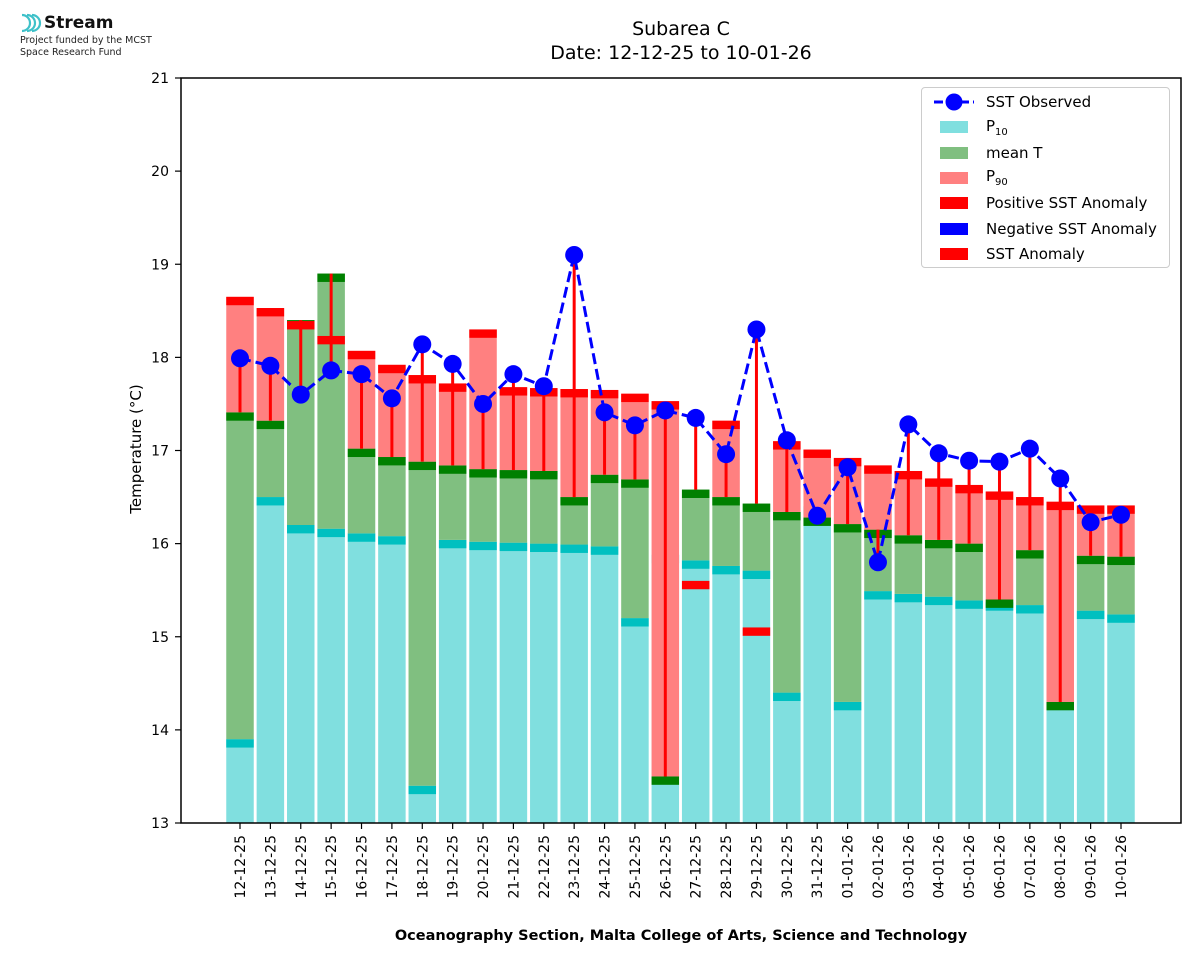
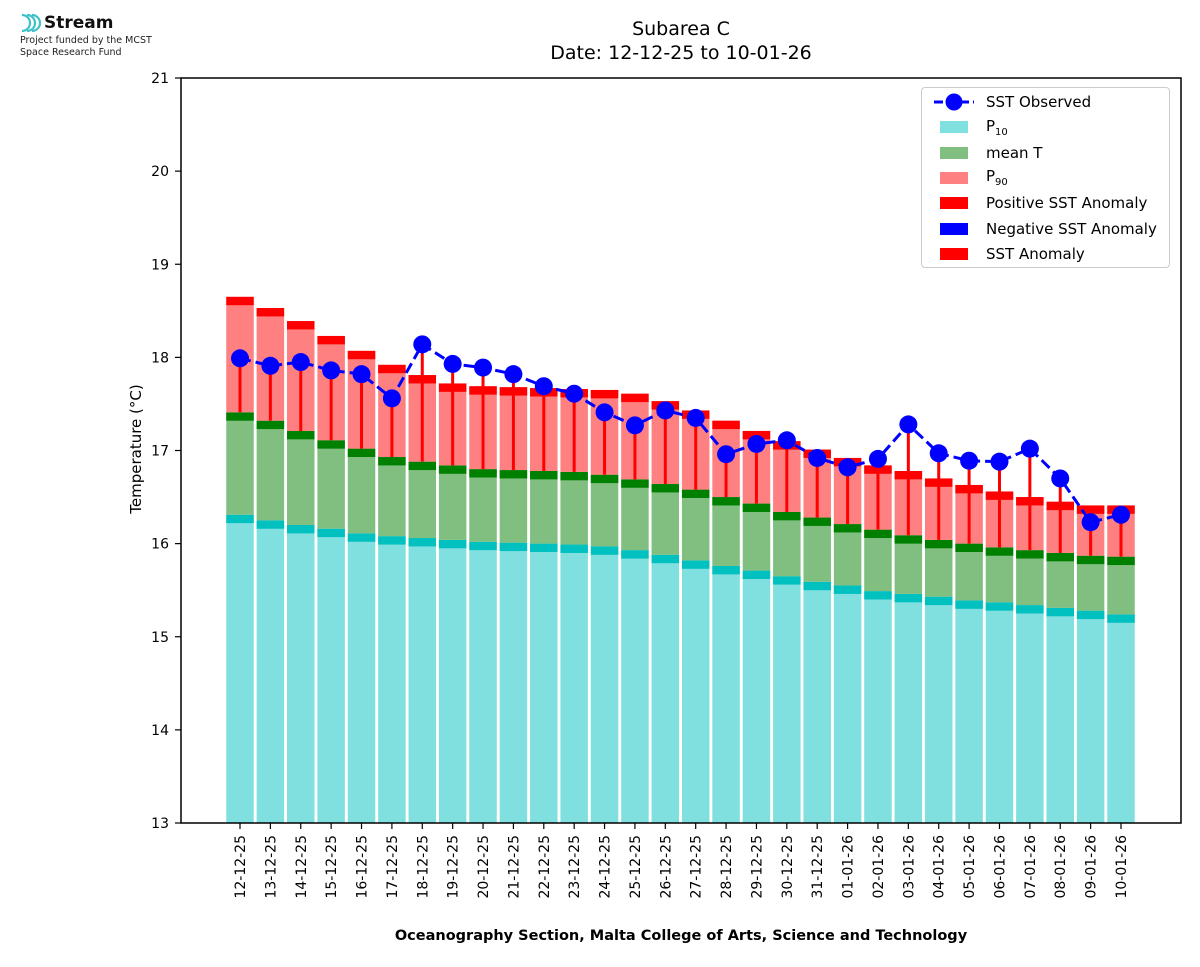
P10/12-12-25: 13.9 -> 16.3
P10/13-12-25: 16.5 -> 16.2
mean T/14-12-25: 18.4 -> 17.2
SST Observed/14-12-25: 17.6 -> 17.9
mean T/15-12-25: 18.9 -> 17.1
P10/18-12-25: 13.4 -> 16.1
P90/20-12-25: 18.3 -> 17.7
SST Observed/20-12-25: 17.5 -> 17.9
mean T/23-12-25: 16.5 -> 16.8
SST Observed/23-12-25: 19.1 -> 17.6
P10/25-12-25: 15.2 -> 15.9
mean T/26-12-25: 13.5 -> 16.6
P90/27-12-25: 15.6 -> 17.4
P90/29-12-25: 15.1 -> 17.2
SST Observed/29-12-25: 18.3 -> 17.1
P10/30-12-25: 14.4 -> 15.7
P10/31-12-25: 16.4 -> 15.6
SST Observed/31-12-25: 16.3 -> 16.9
P10/01-01-26: 14.3 -> 15.6
SST Observed/02-01-26: 15.8 -> 16.9
mean T/06-01-26: 15.4 -> 16.0
P10/08-01-26: 14.9 -> 15.3
mean T/08-01-26: 14.3 -> 15.9
